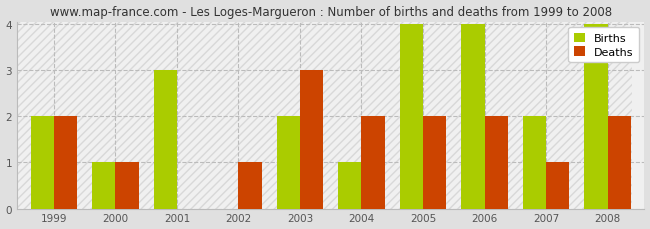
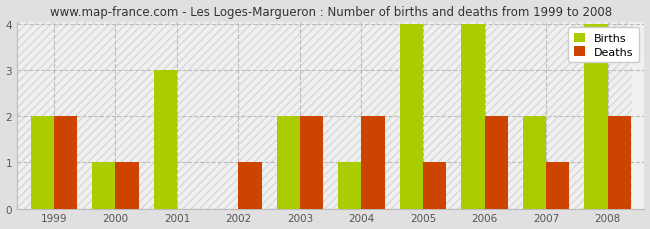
Deaths/2003: 3 -> 2
Deaths/2005: 2 -> 1
